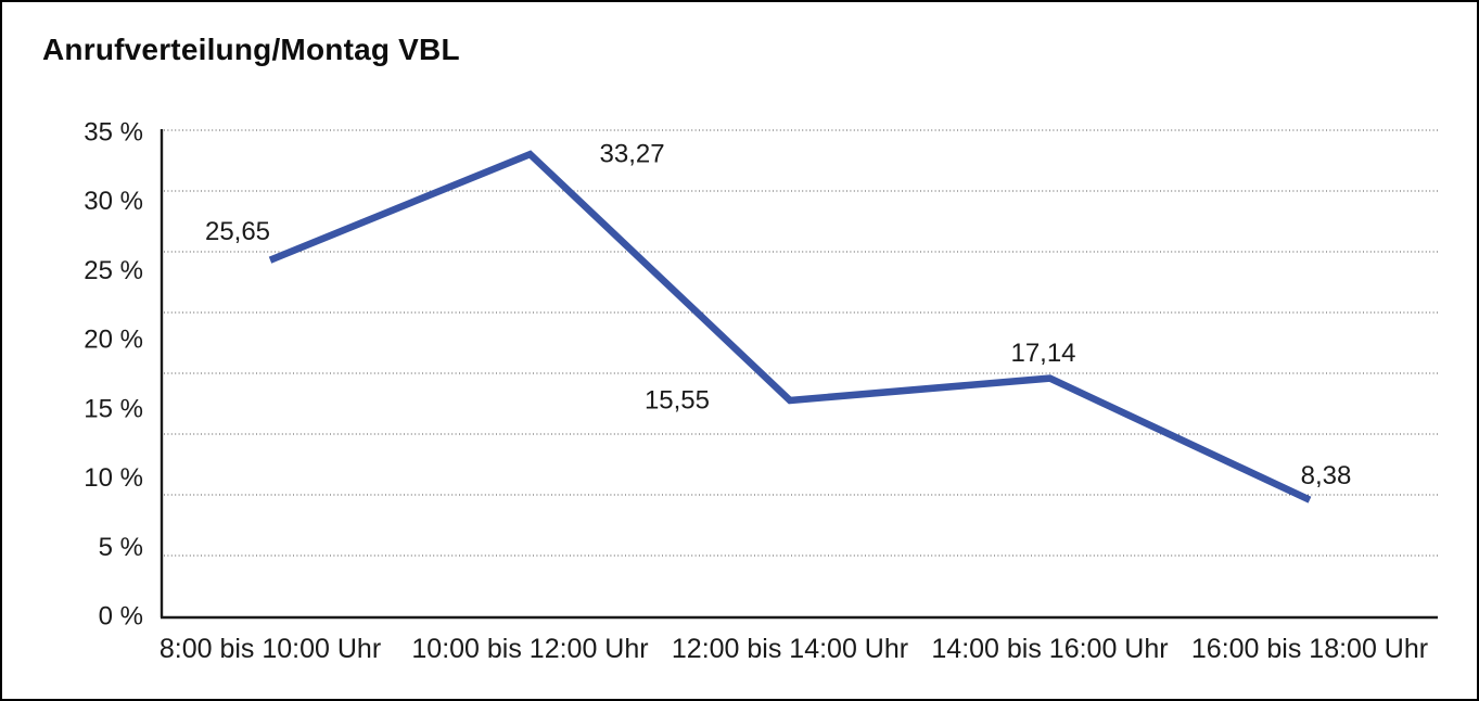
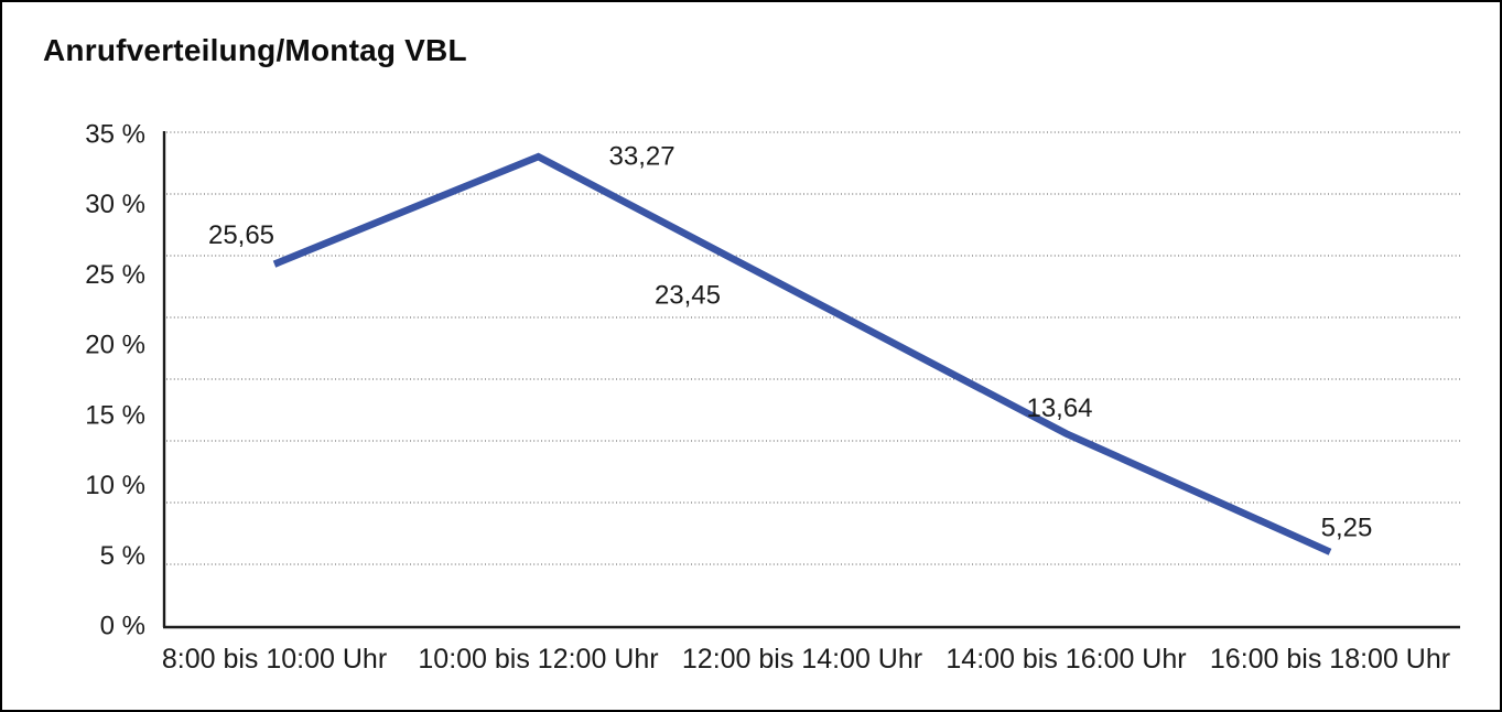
12:00 bis 14:00 Uhr: 15,55 -> 23,45
14:00 bis 16:00 Uhr: 17,14 -> 13,64
16:00 bis 18:00 Uhr: 8,38 -> 5,25
